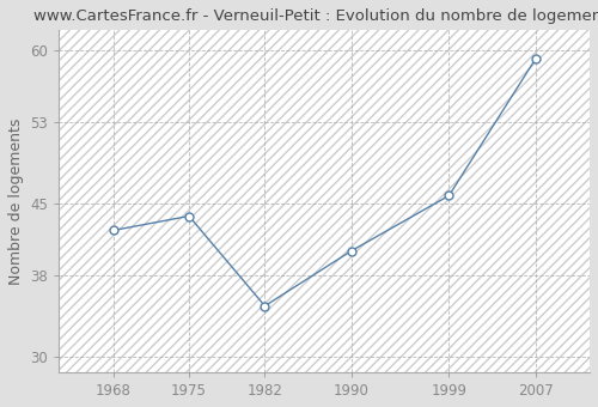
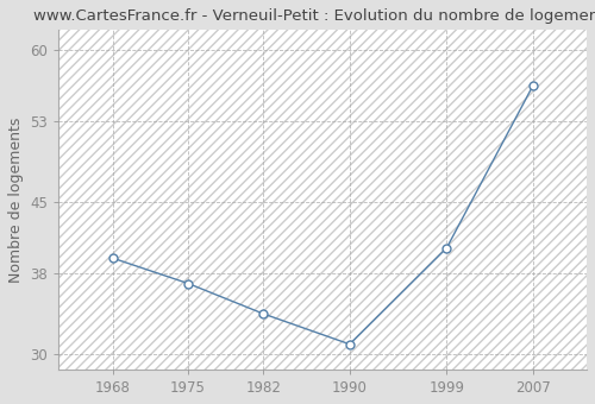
1968: 42.4 -> 39.5
1975: 43.8 -> 37.0
1982: 35.0 -> 34.0
1990: 40.4 -> 31.0
1999: 45.8 -> 40.5
2007: 59.2 -> 56.5
